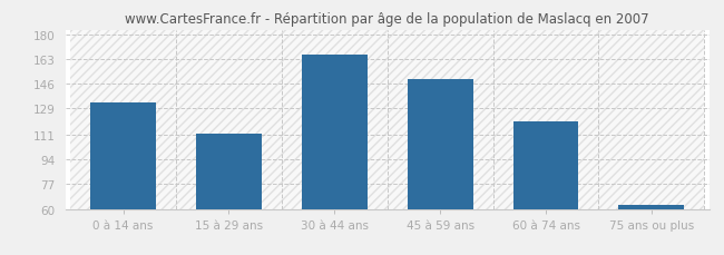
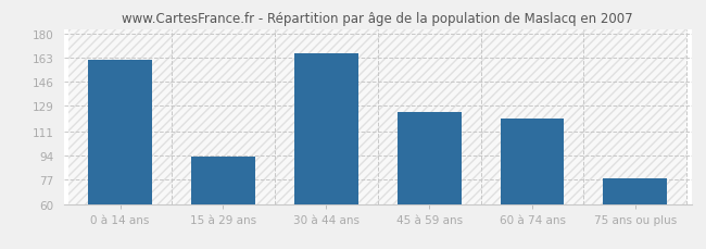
0 à 14 ans: 133 -> 161
15 à 29 ans: 112 -> 93
45 à 59 ans: 149 -> 125
75 ans ou plus: 63 -> 78
